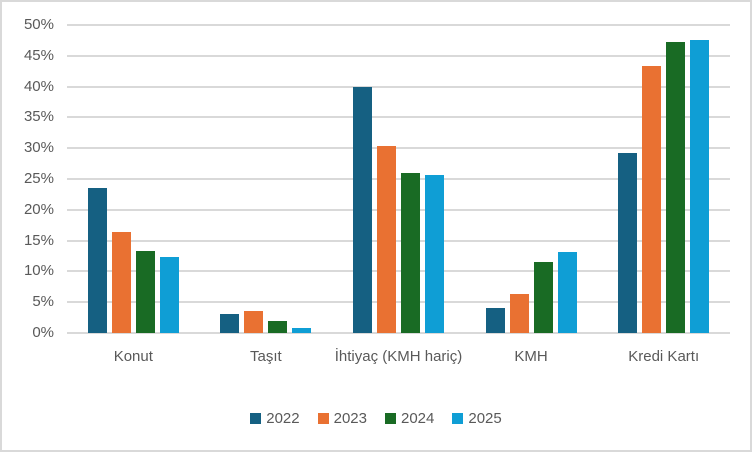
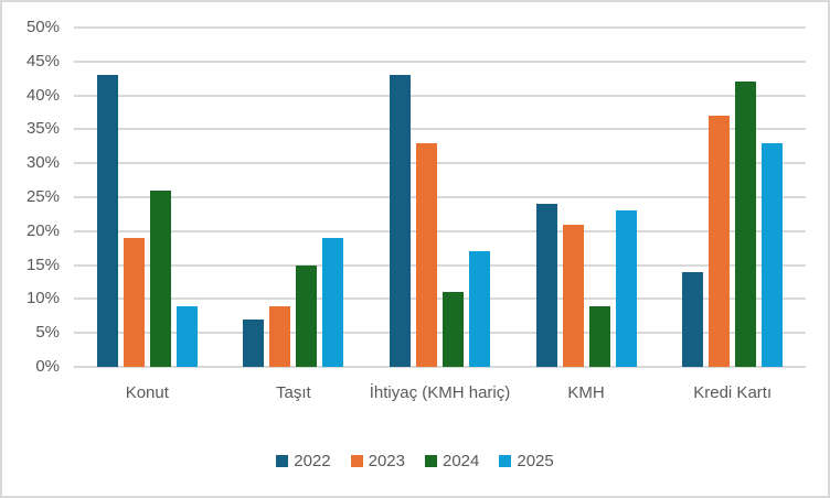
2022/Konut: 24% -> 43%
2023/Konut: 16% -> 19%
2024/Konut: 13% -> 26%
2025/Konut: 12% -> 9%
2022/Taşıt: 3% -> 7%
2023/Taşıt: 4% -> 9%
2024/Taşıt: 2% -> 15%
2025/Taşıt: 1% -> 19%
2022/İhtiyaç (KMH hariç): 40% -> 43%
2023/İhtiyaç (KMH hariç): 30% -> 33%
2024/İhtiyaç (KMH hariç): 26% -> 11%
2025/İhtiyaç (KMH hariç): 26% -> 17%
2022/KMH: 4% -> 24%
2023/KMH: 6% -> 21%
2024/KMH: 12% -> 9%
2025/KMH: 13% -> 23%
2022/Kredi Kartı: 29% -> 14%
2023/Kredi Kartı: 43% -> 37%
2024/Kredi Kartı: 47% -> 42%
2025/Kredi Kartı: 48% -> 33%
